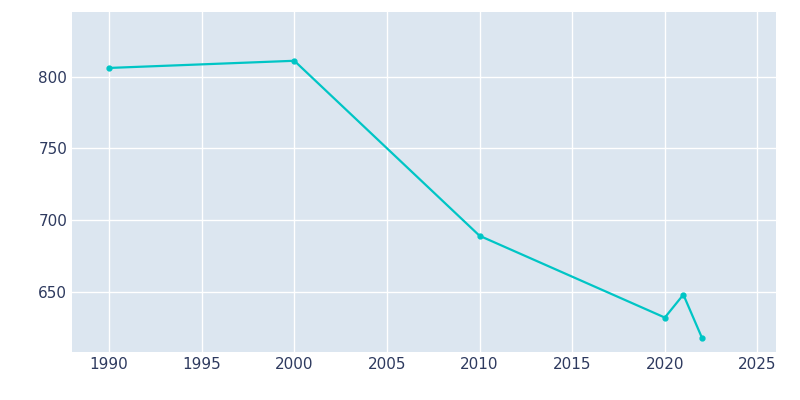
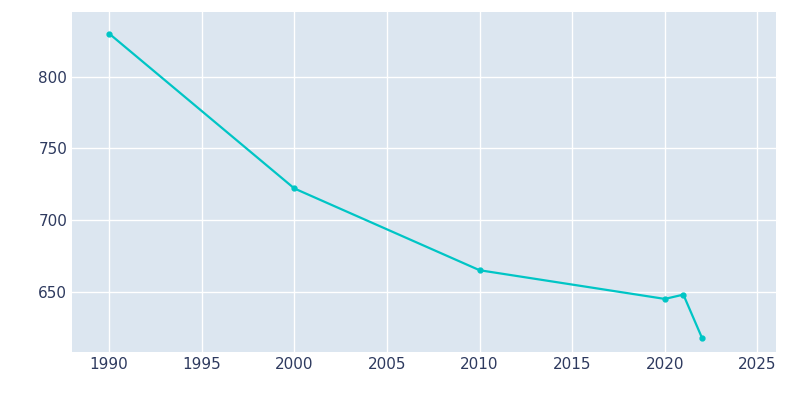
1990: 806 -> 830
2000: 811 -> 722
2010: 689 -> 665
2020: 632 -> 645
